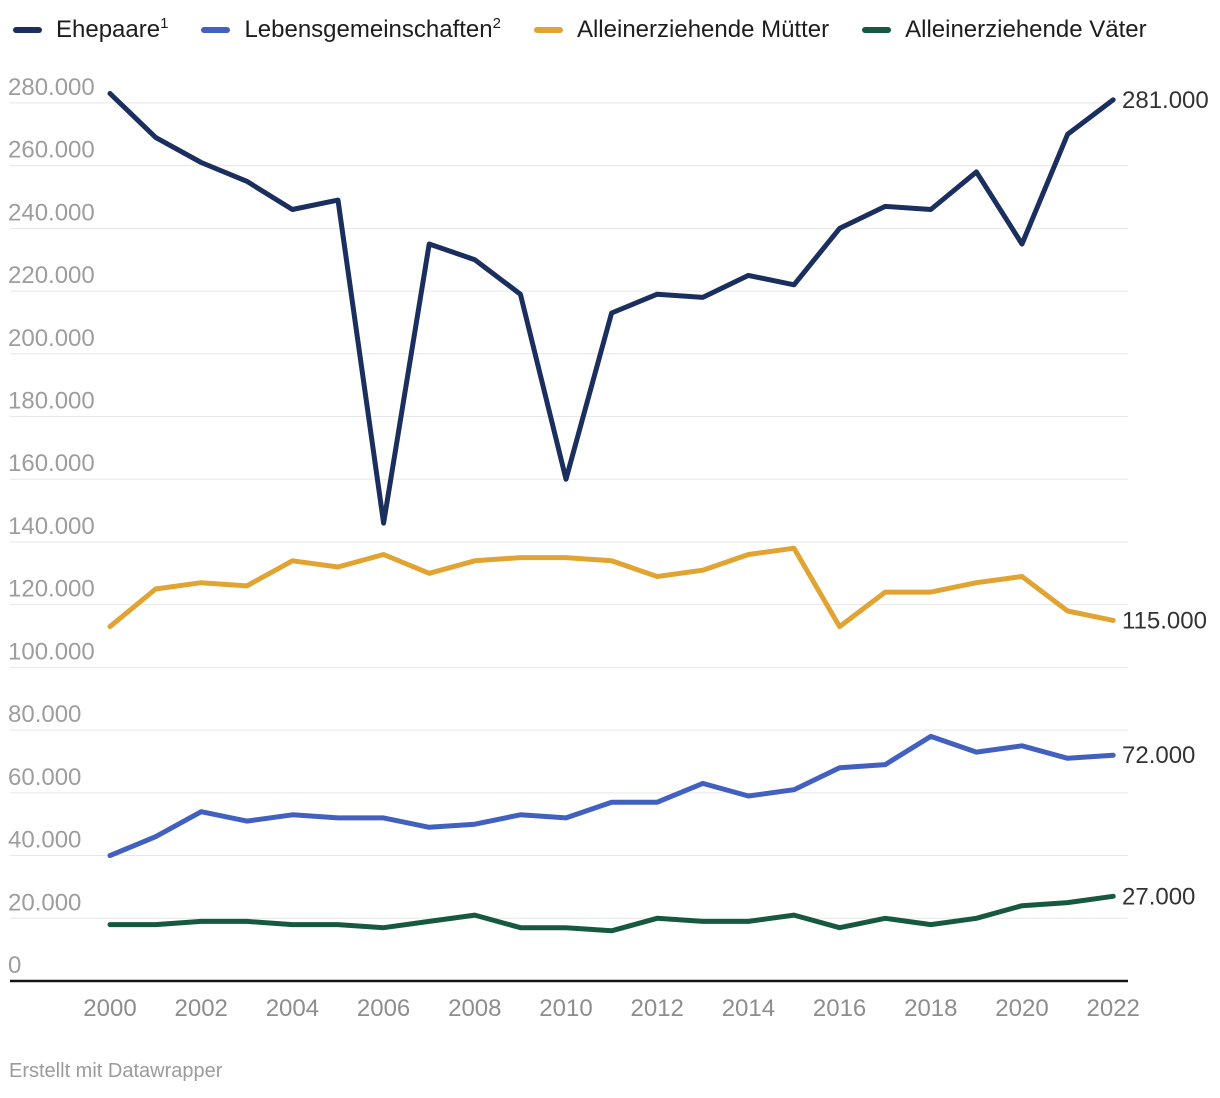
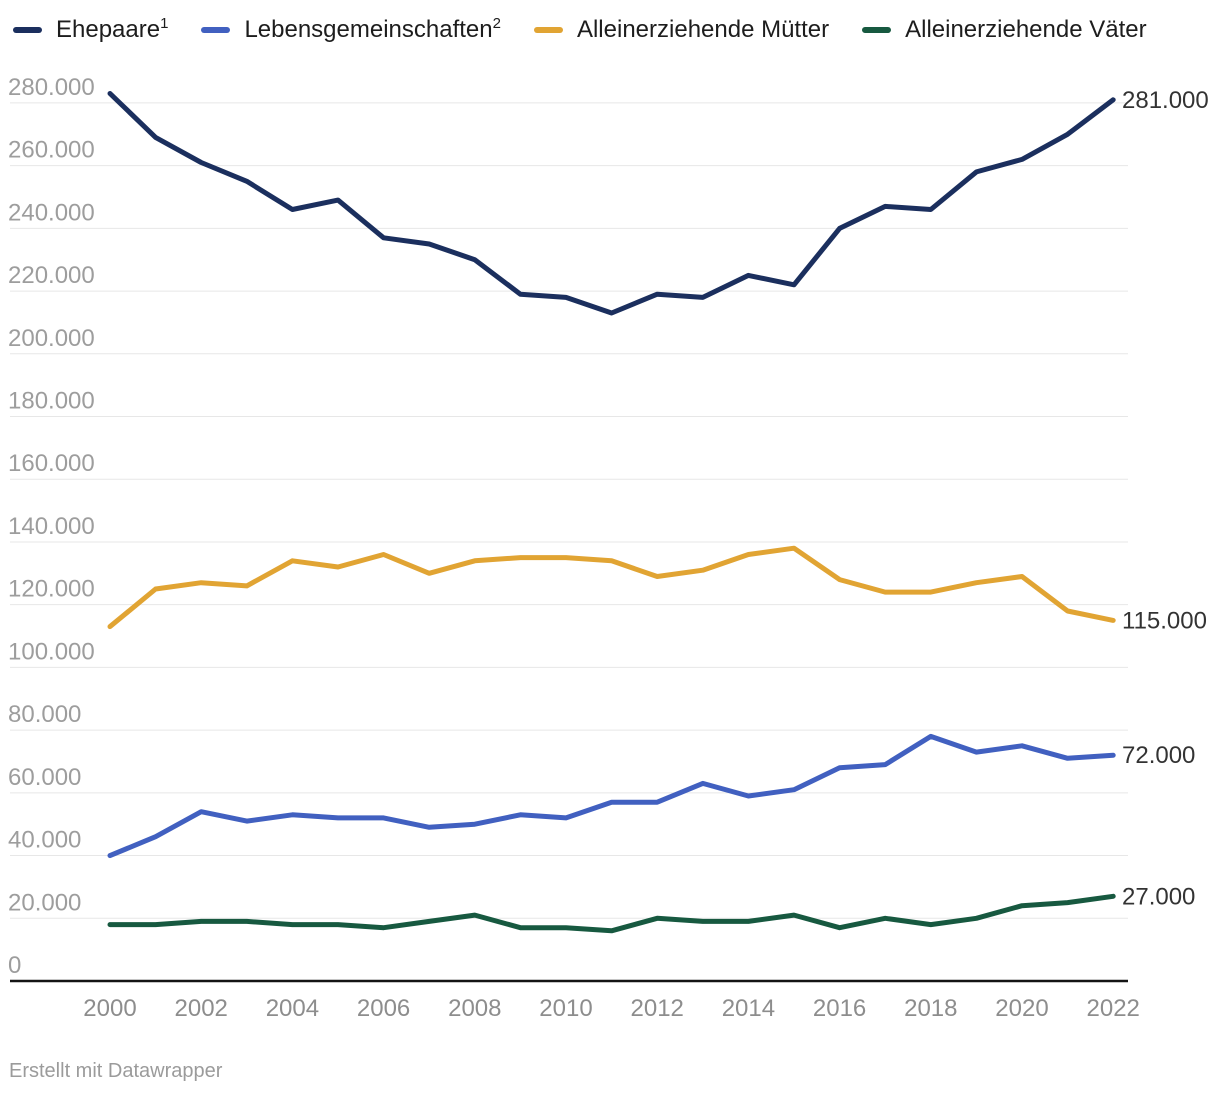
Ehepaare/2006: 146000 -> 237000
Ehepaare/2010: 160000 -> 218000
Alleinerziehende Mütter/2016: 113000 -> 128000
Ehepaare/2020: 235000 -> 262000
